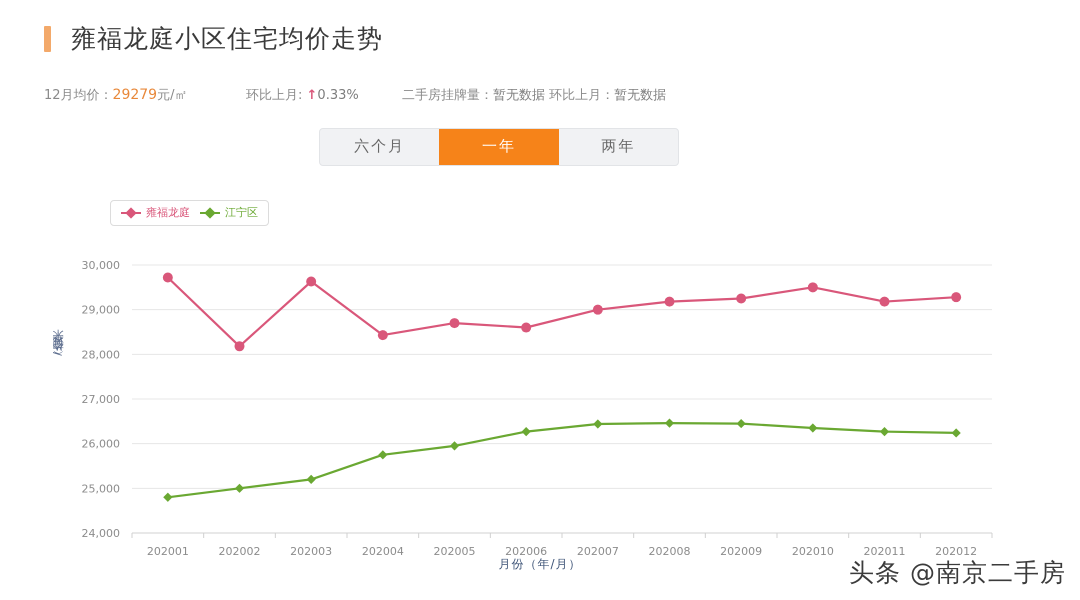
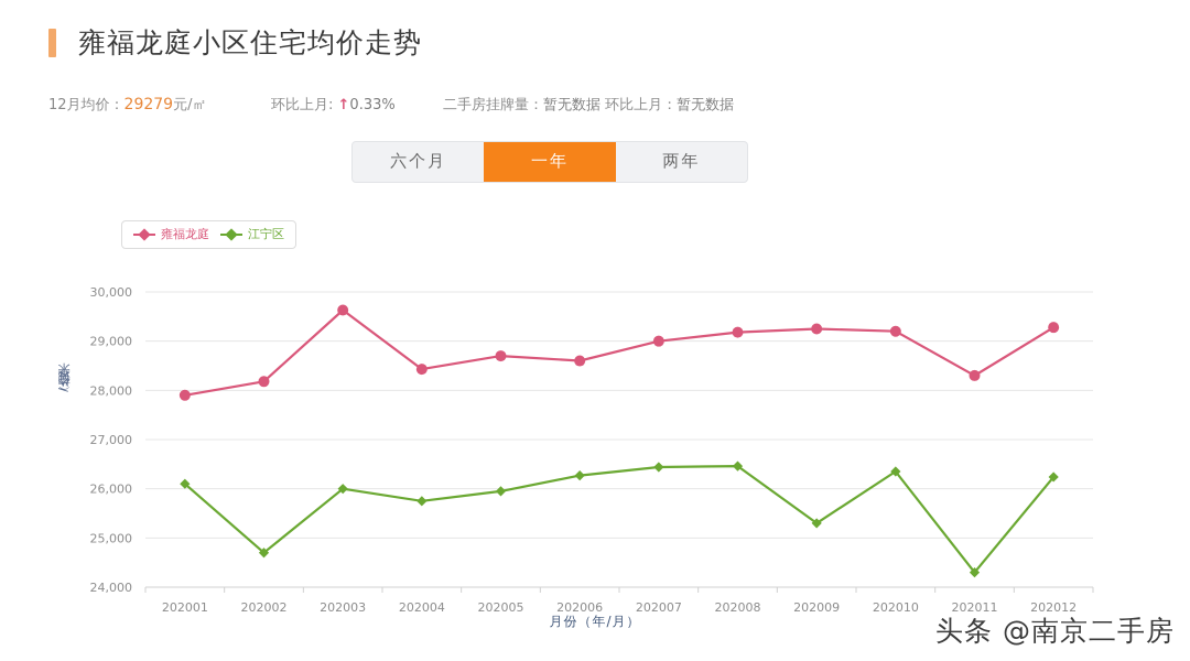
雍福龙庭/202001: 29700 -> 27900
江宁区/202001: 24800 -> 26100
江宁区/202002: 25000 -> 24700
江宁区/202003: 25200 -> 26000
江宁区/202009: 26400 -> 25300
雍福龙庭/202010: 29500 -> 29200
雍福龙庭/202011: 29200 -> 28300
江宁区/202011: 26300 -> 24300
